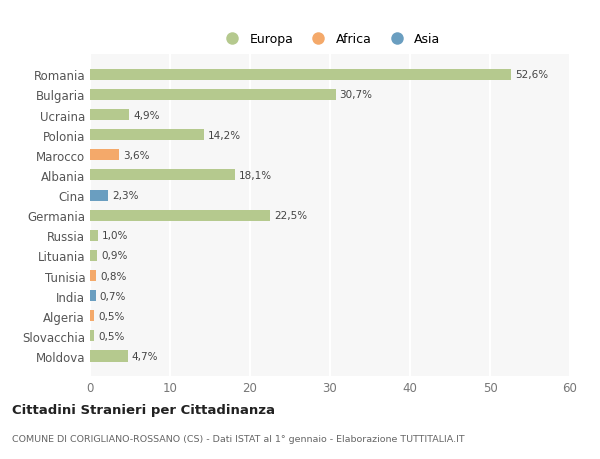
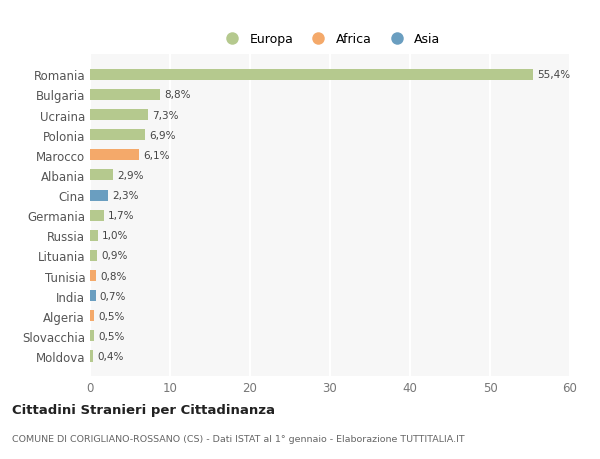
Romania: 52,6% -> 55,4%
Bulgaria: 30,7% -> 8,8%
Ucraina: 4,9% -> 7,3%
Polonia: 14,2% -> 6,9%
Marocco: 3,6% -> 6,1%
Albania: 18,1% -> 2,9%
Germania: 22,5% -> 1,7%
Moldova: 4,7% -> 0,4%
